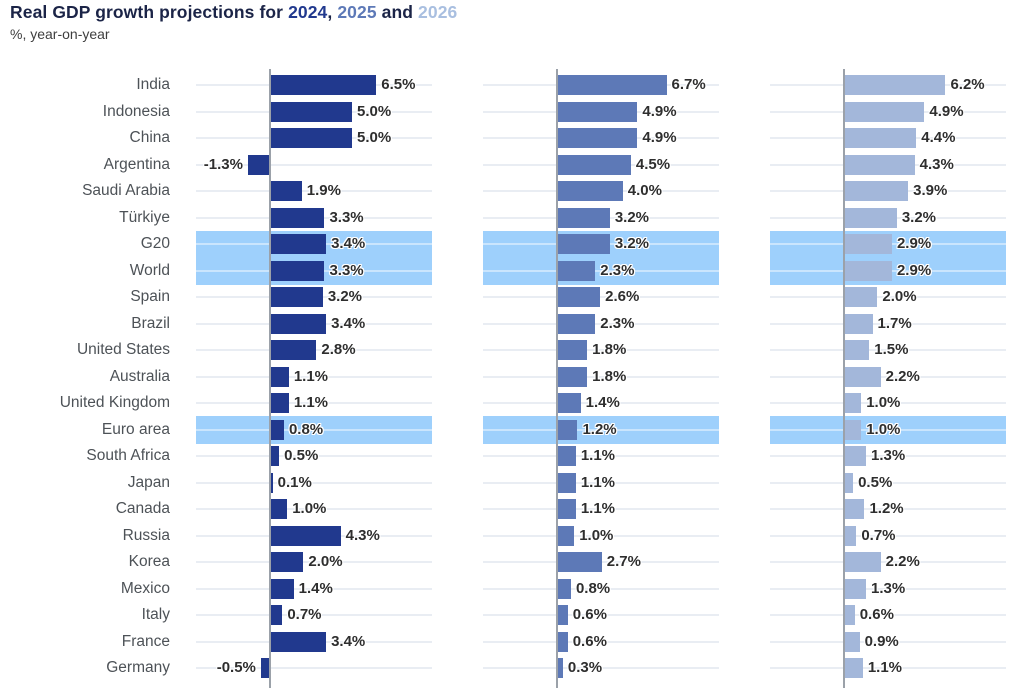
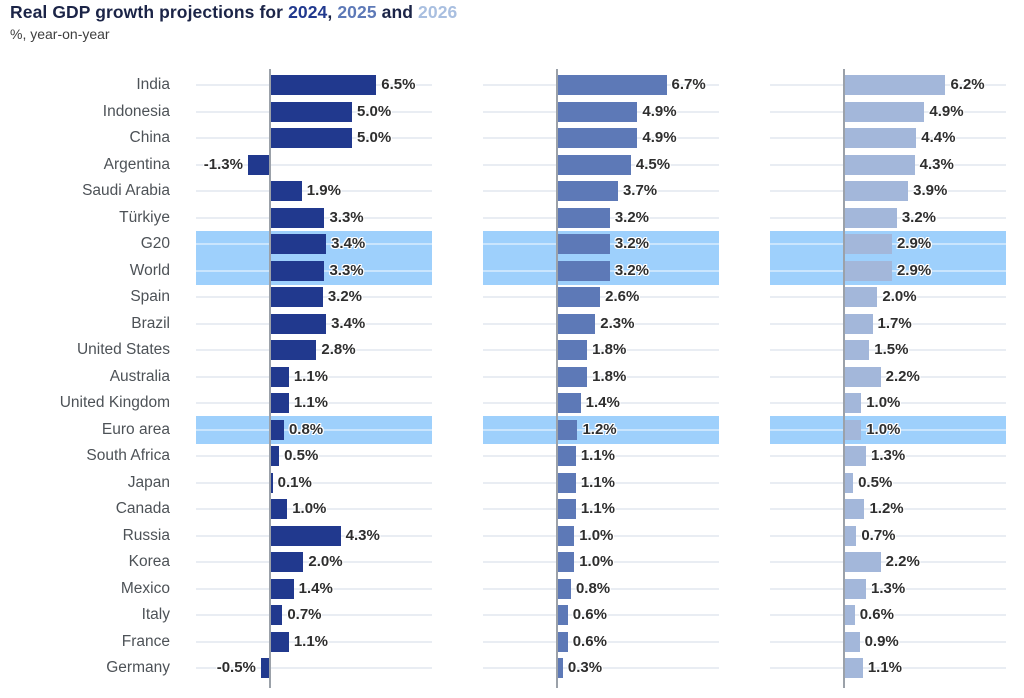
2025/Saudi Arabia: 4.0% -> 3.7%
2025/World: 2.3% -> 3.2%
2025/Korea: 2.7% -> 1.0%
2024/France: 3.4% -> 1.1%
